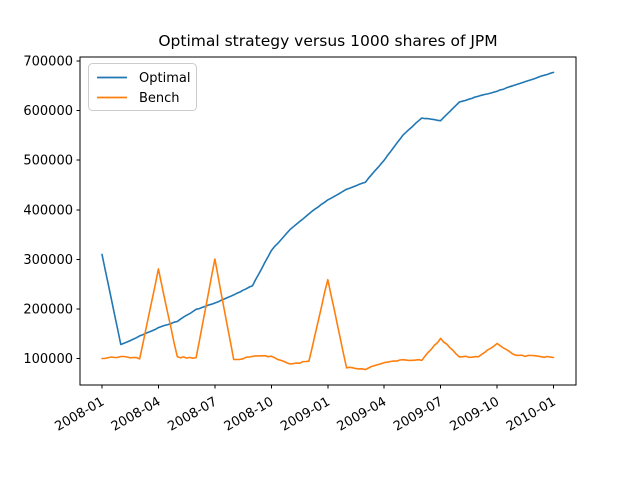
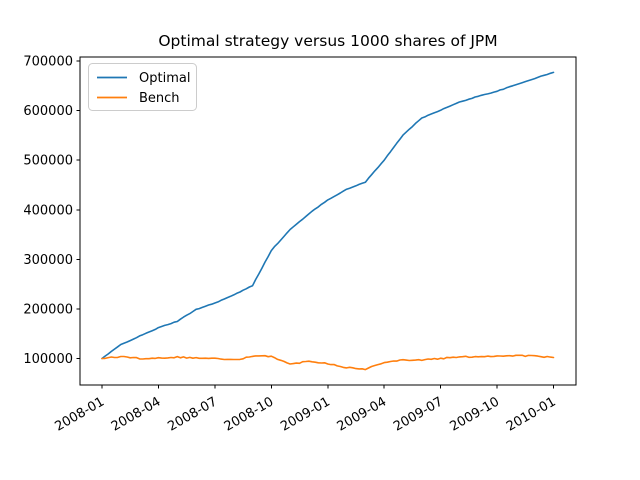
Optimal/2008-01: 310000 -> 100000
Bench/2008-04: 280000 -> 100000
Bench/2008-07: 300000 -> 100000
Bench/2009-01: 260000 -> 90000
Optimal/2009-07: 580000 -> 600000
Bench/2009-07: 140000 -> 100000
Bench/2009-10: 130000 -> 100000
